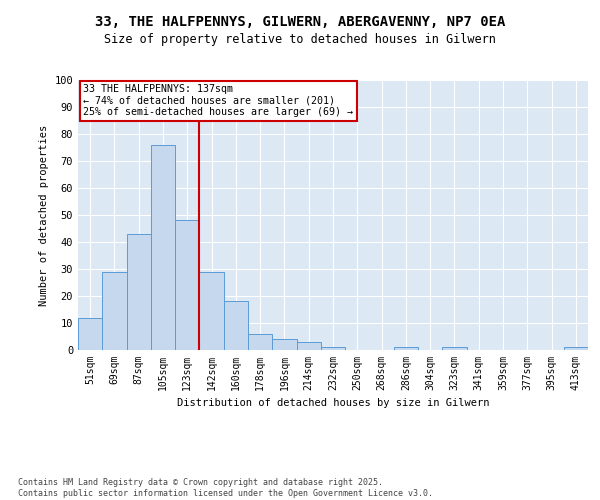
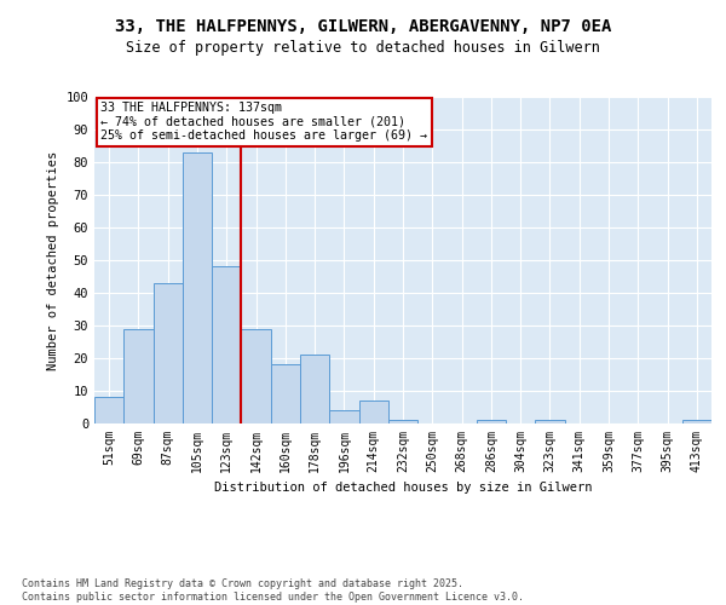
51sqm: 12 -> 8
105sqm: 76 -> 83
178sqm: 6 -> 21
214sqm: 3 -> 7
